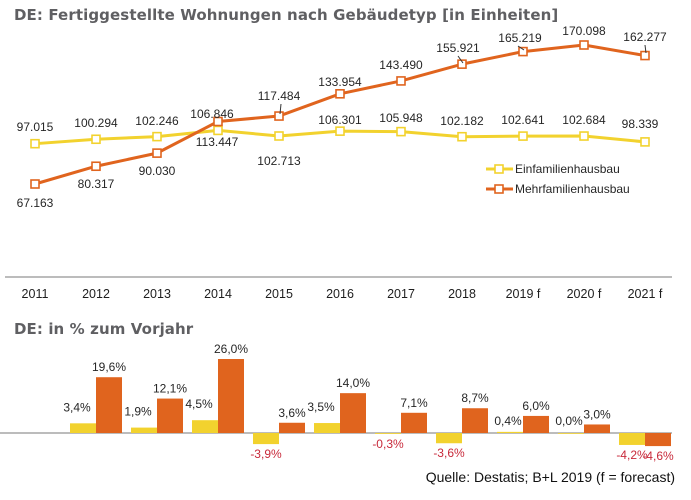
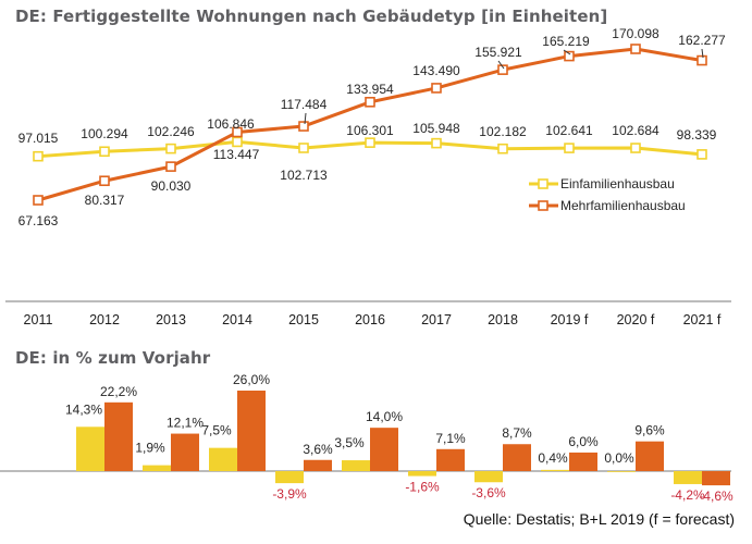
DE: in % zum Vorjahr/Einfamilienhausbau/2012: 3,4% -> 14,3%
DE: in % zum Vorjahr/Mehrfamilienhausbau/2012: 19,6% -> 22,2%
DE: in % zum Vorjahr/Einfamilienhausbau/2014: 4,5% -> 7,5%
DE: in % zum Vorjahr/Einfamilienhausbau/2017: -0,3% -> -1,6%
DE: in % zum Vorjahr/Mehrfamilienhausbau/2020 f: 3,0% -> 9,6%
